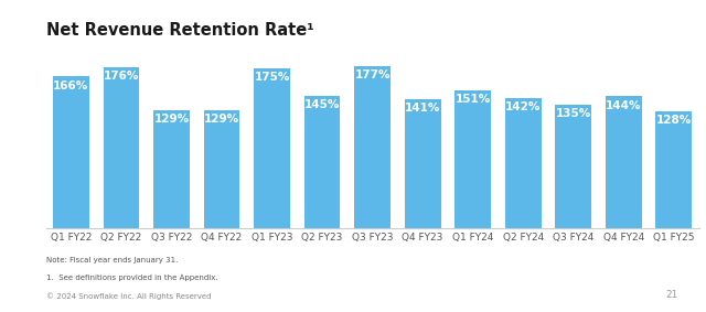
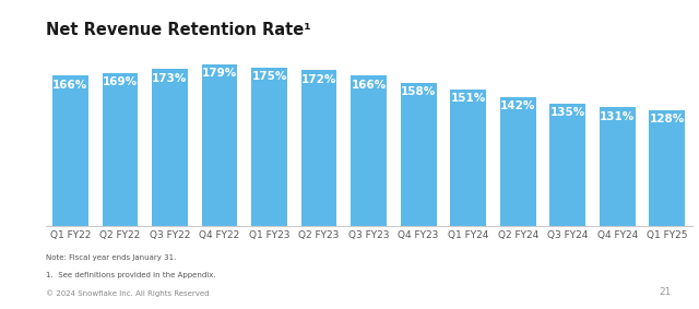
Q2 FY22: 176% -> 169%
Q3 FY22: 129% -> 173%
Q4 FY22: 129% -> 179%
Q2 FY23: 145% -> 172%
Q3 FY23: 177% -> 166%
Q4 FY23: 141% -> 158%
Q4 FY24: 144% -> 131%
